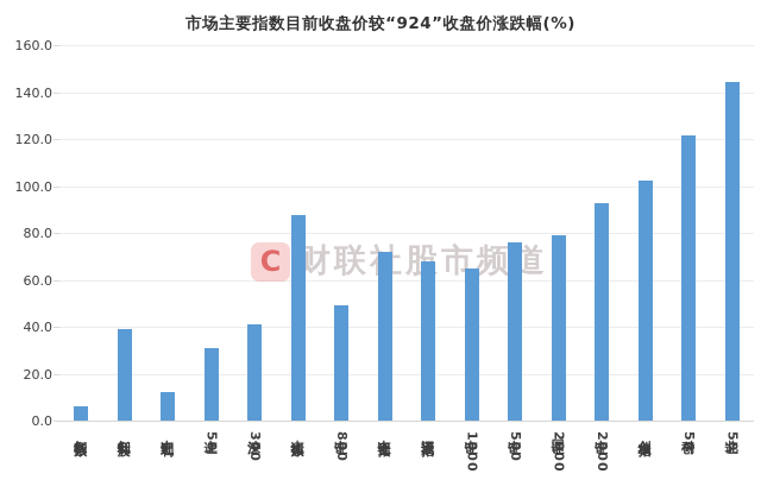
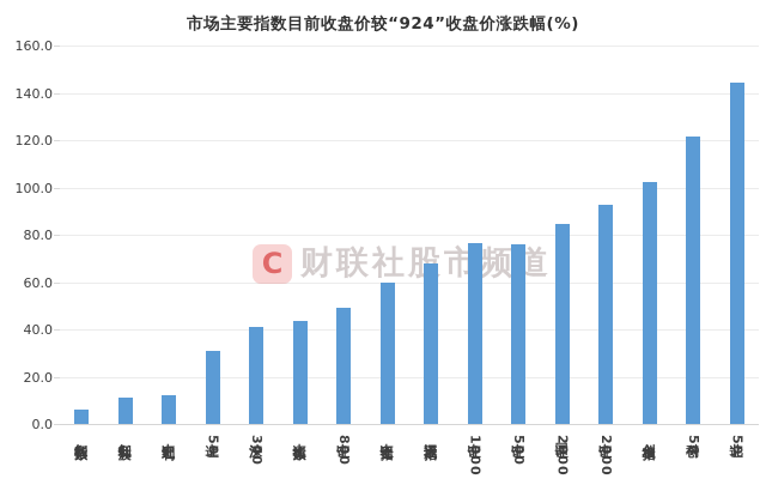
红利低波: 39 -> 11
上证指数: 88 -> 44
中证全指: 72 -> 60
中证1000: 65 -> 76
国证2000: 79 -> 85
